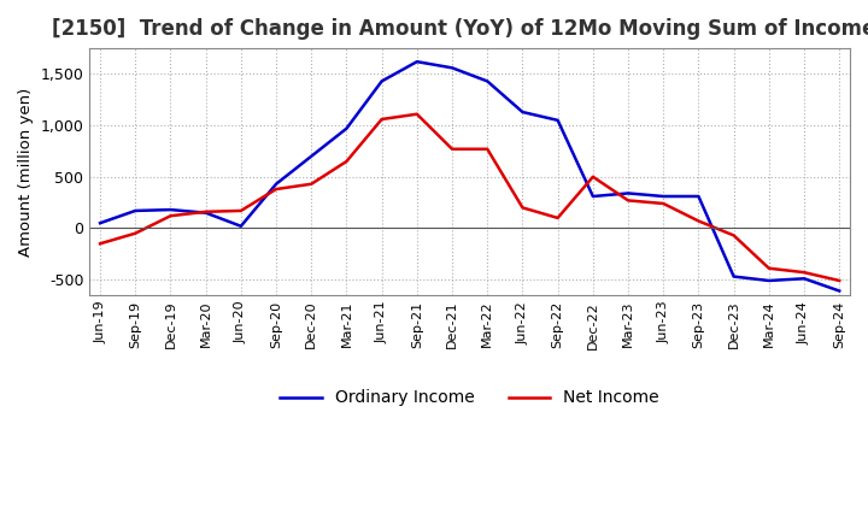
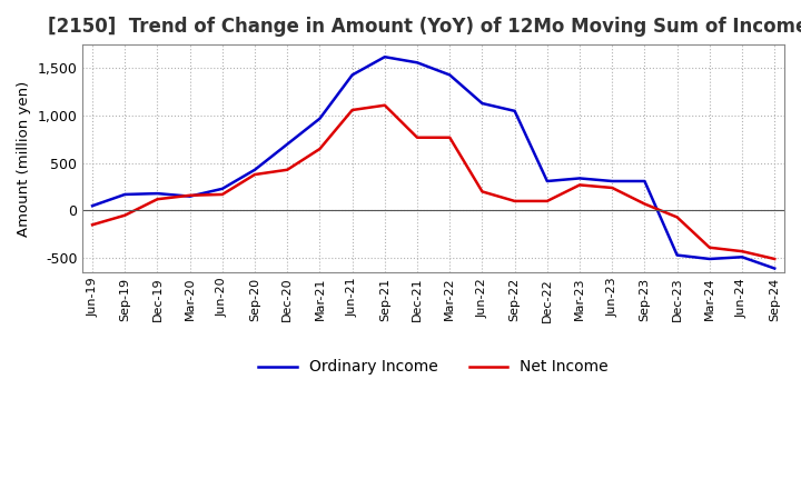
Ordinary Income/Jun-20: 20 -> 230
Net Income/Dec-22: 500 -> 100
